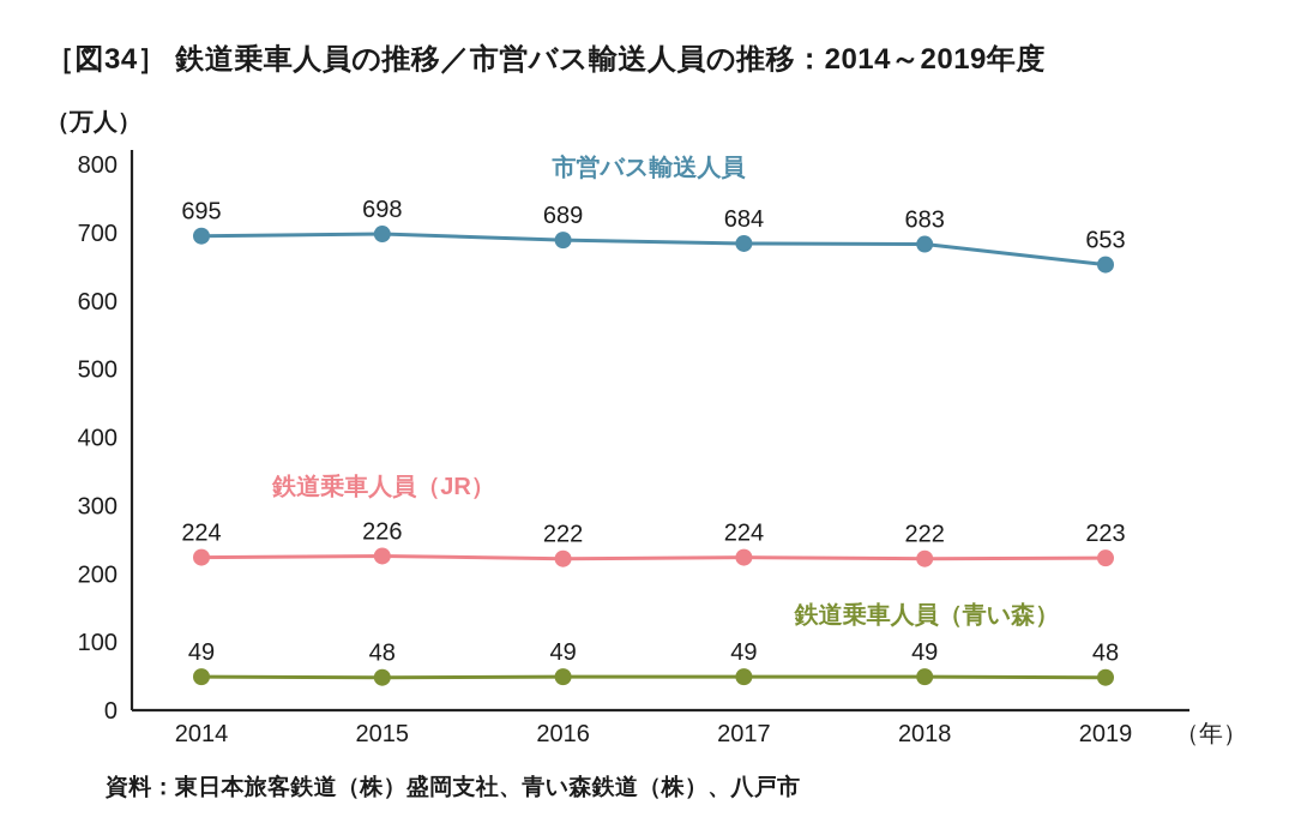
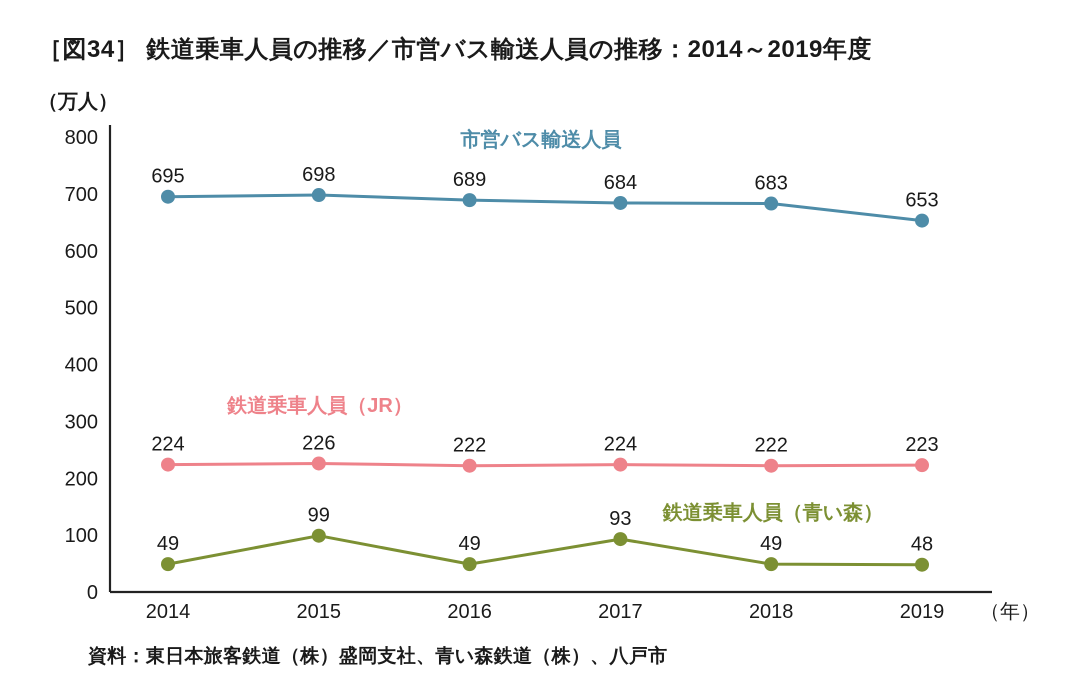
鉄道乗車人員（青い森）/2015: 48 -> 99
鉄道乗車人員（青い森）/2017: 49 -> 93
